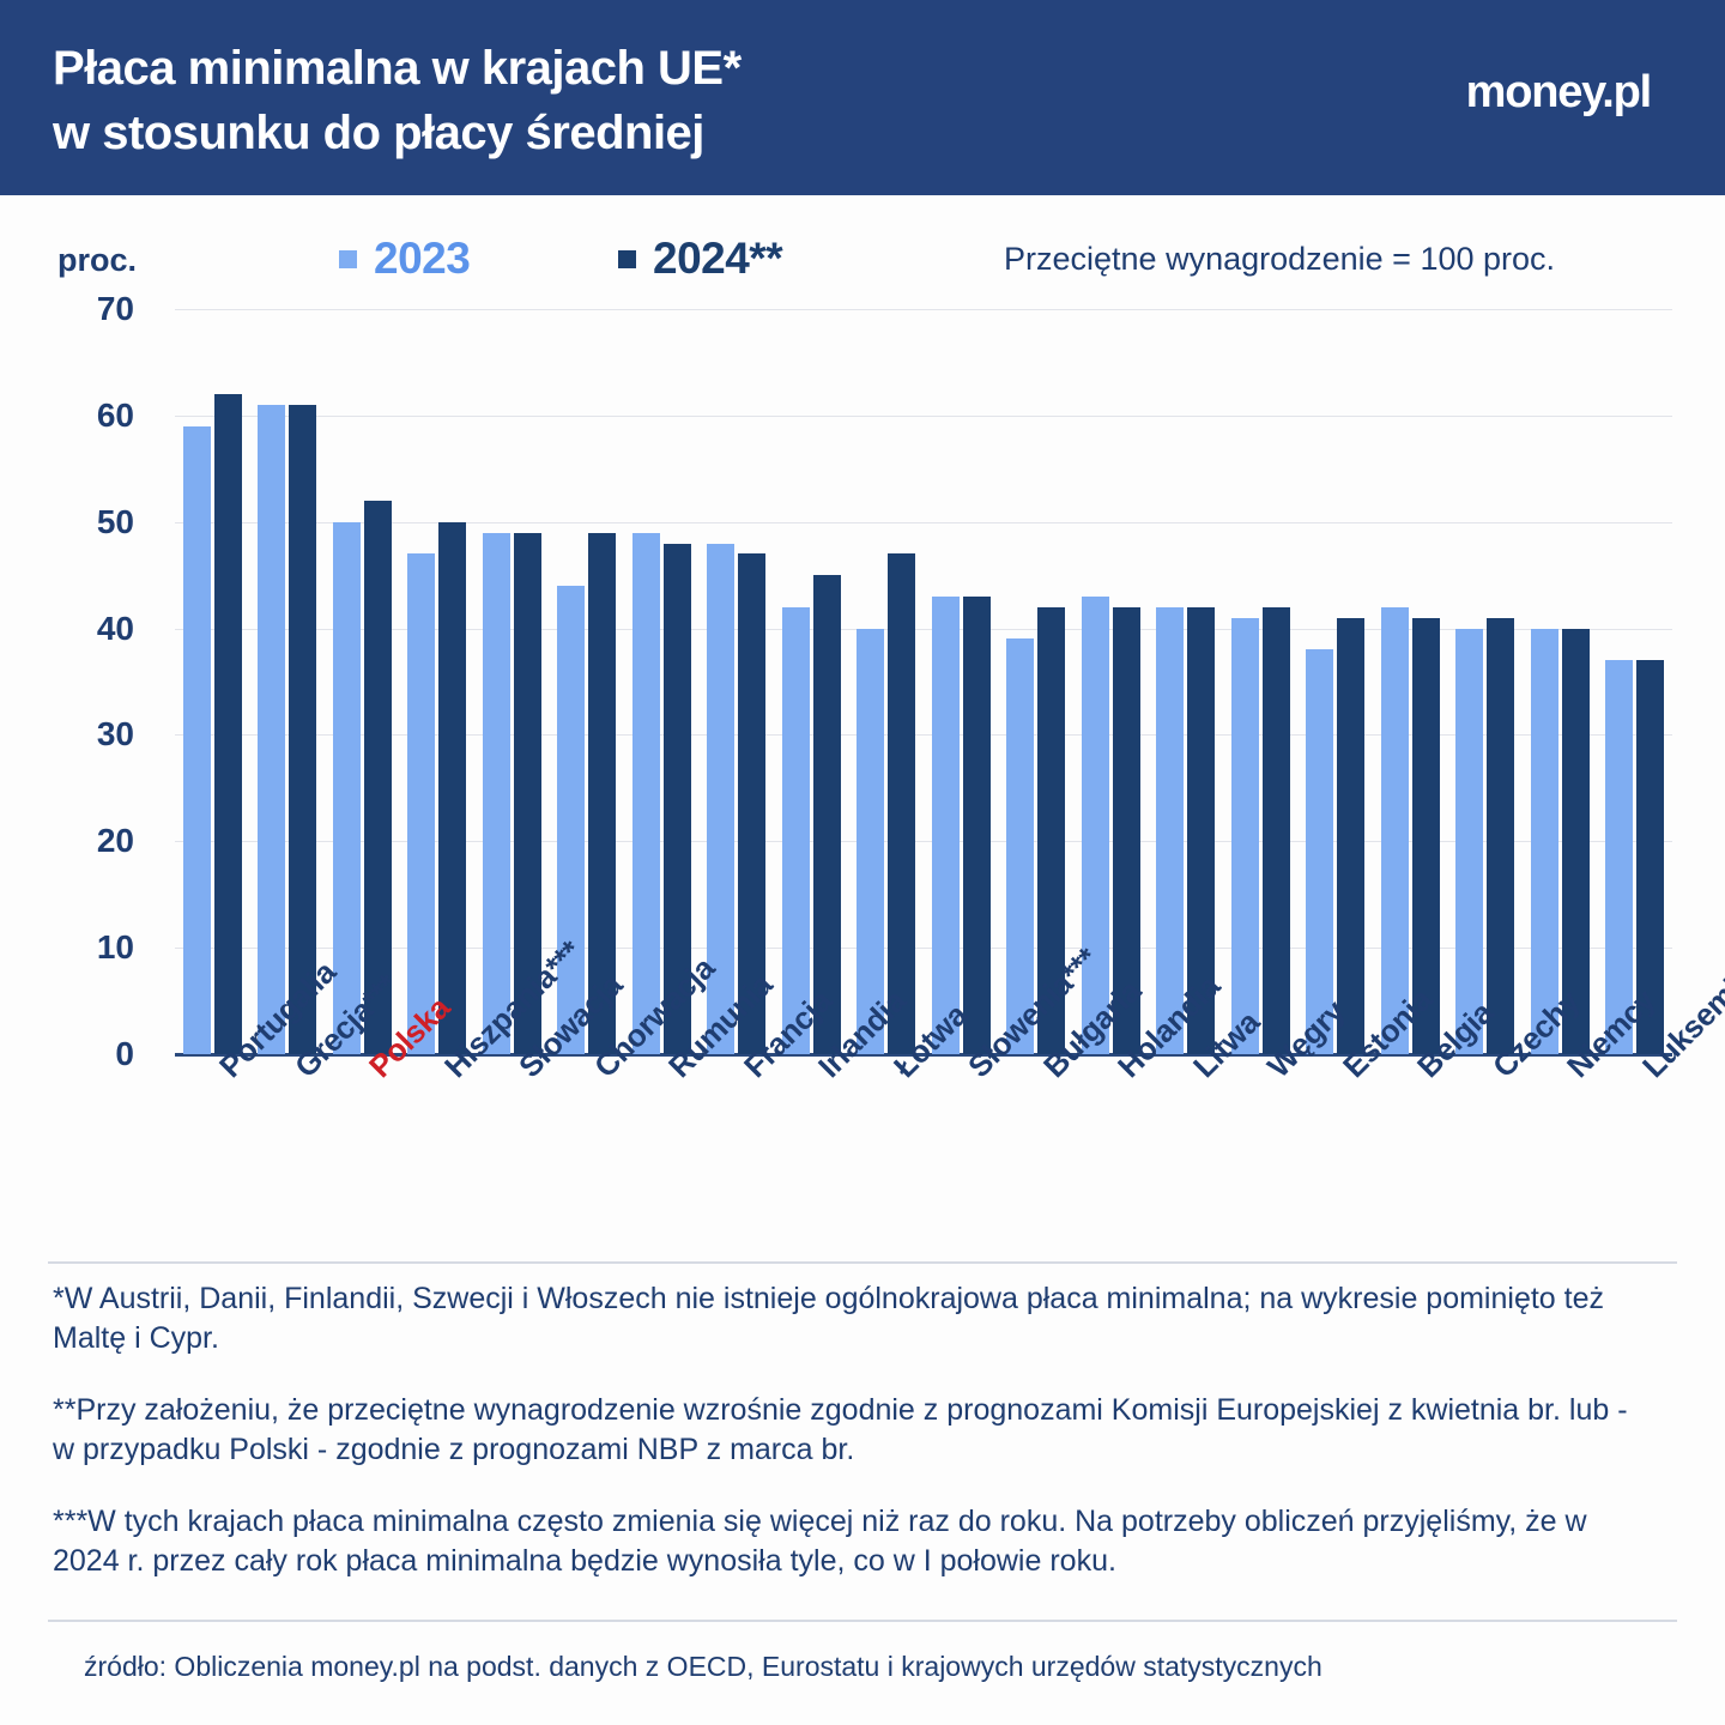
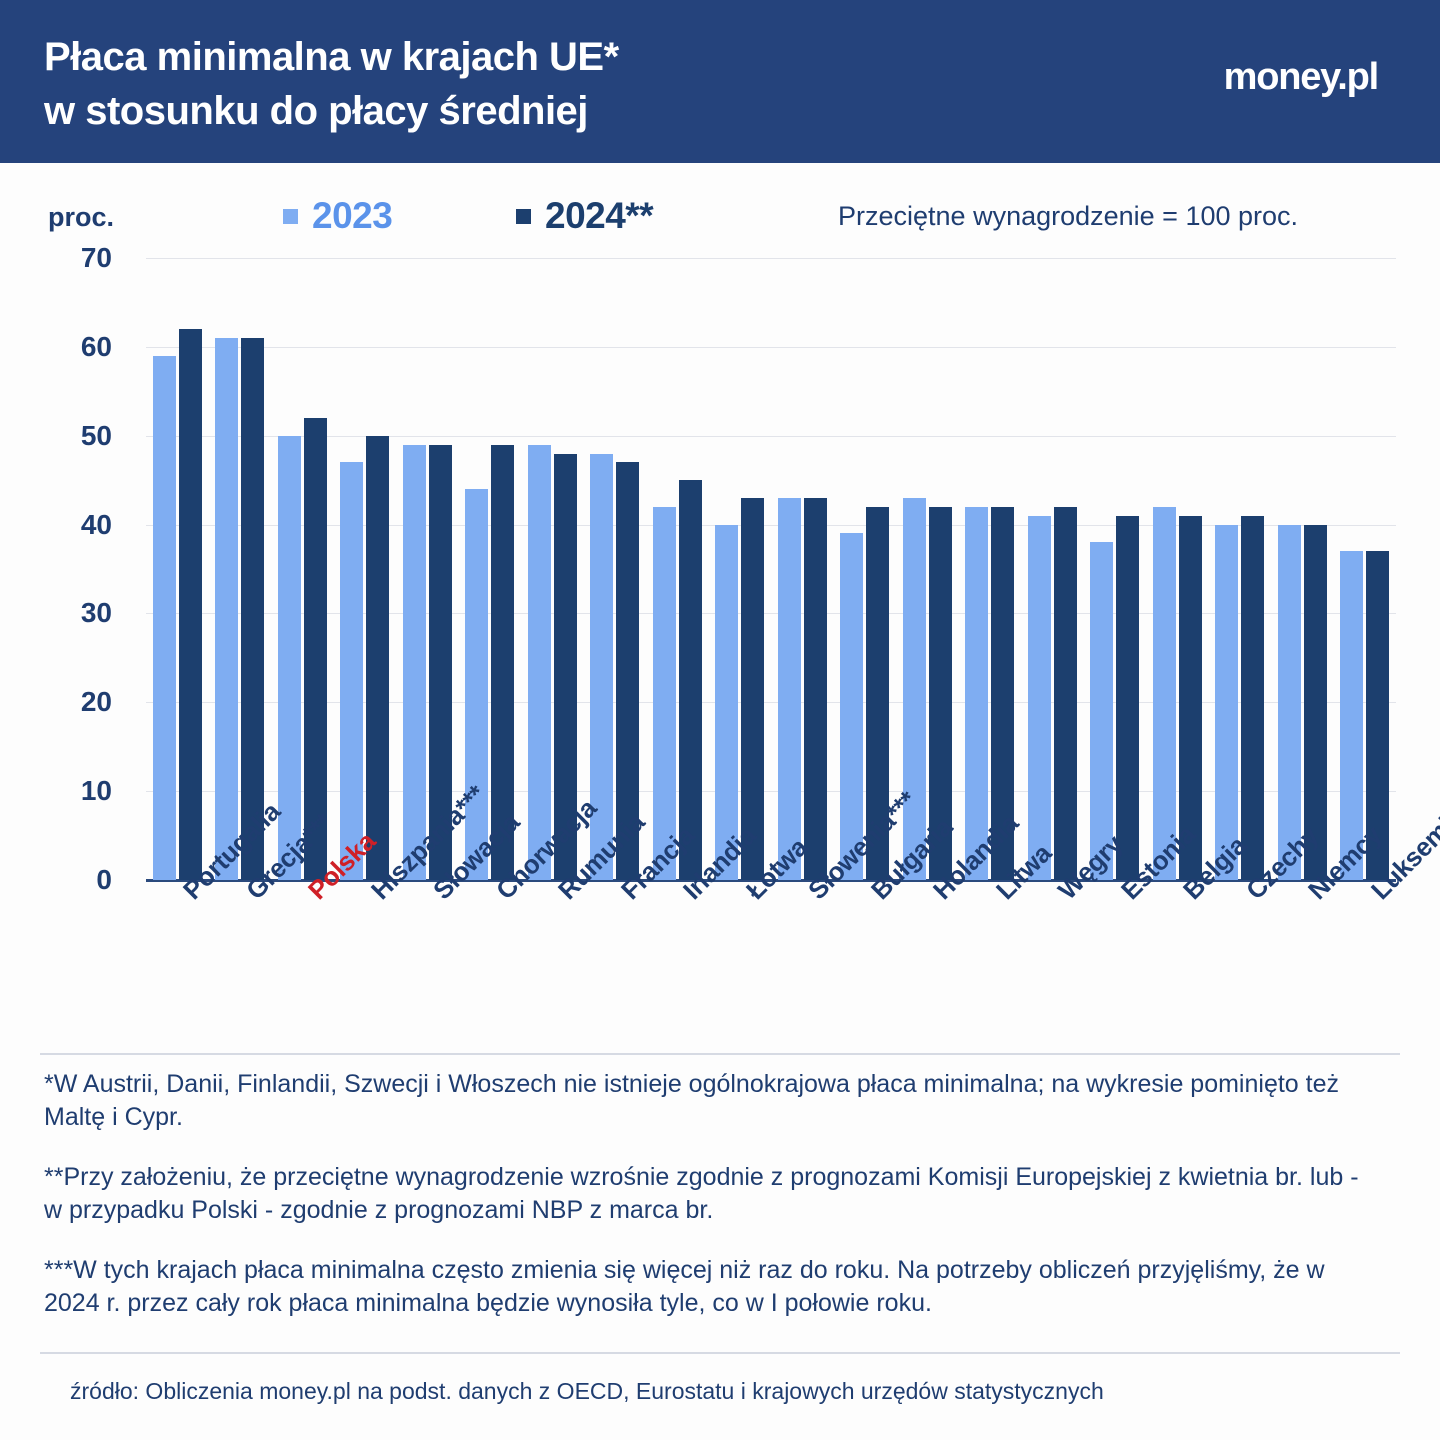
2024**/Łotwa: 47 -> 43
